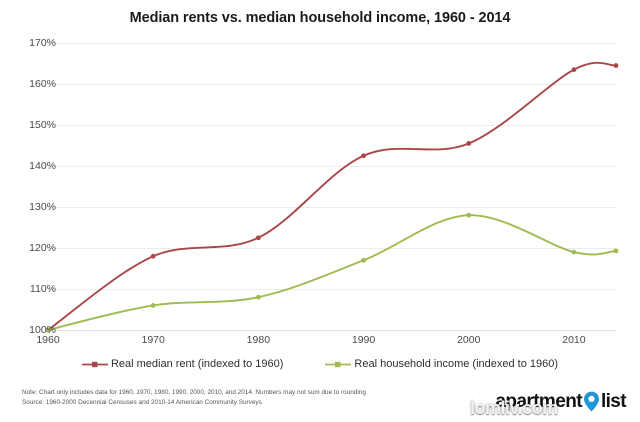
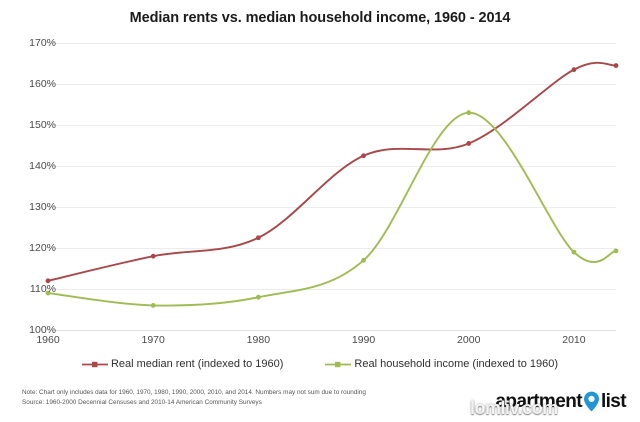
Real median rent (indexed to 1960)/1960: 100% -> 112%
Real household income (indexed to 1960)/1960: 100% -> 109%
Real household income (indexed to 1960)/2000: 128% -> 153%
